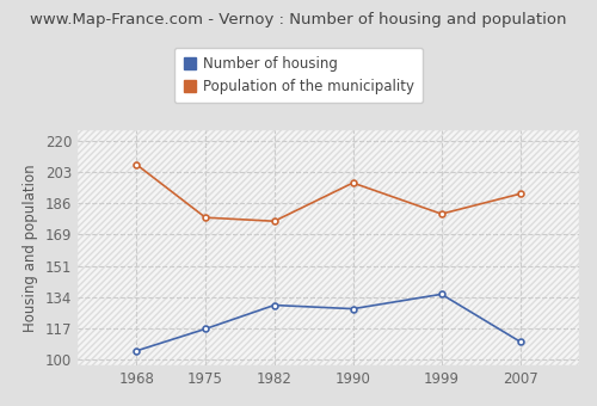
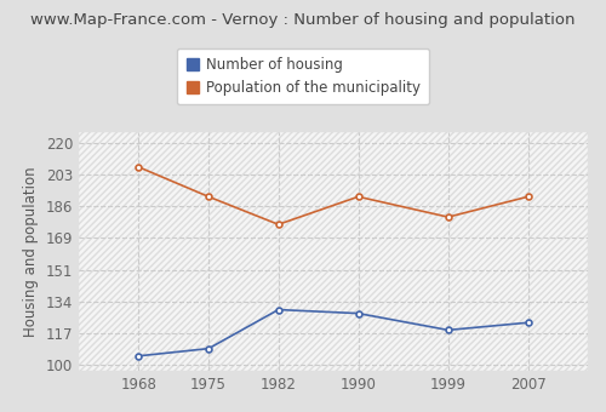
Number of housing/1975: 117 -> 109
Population of the municipality/1975: 178 -> 191
Population of the municipality/1990: 197 -> 191
Number of housing/1999: 136 -> 119
Number of housing/2007: 110 -> 123
